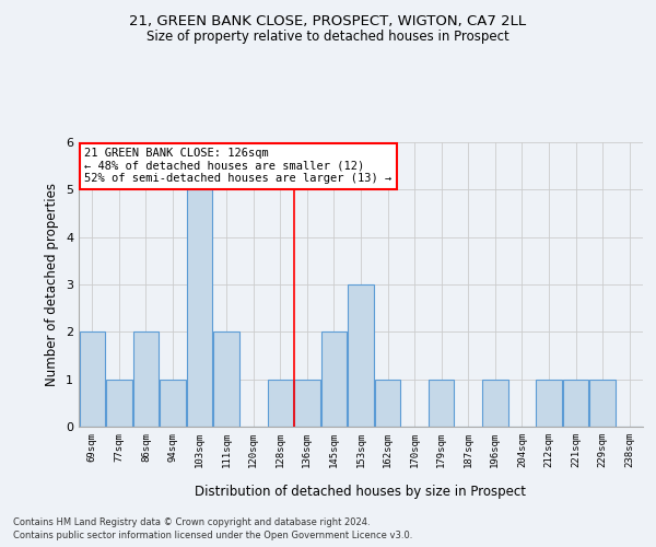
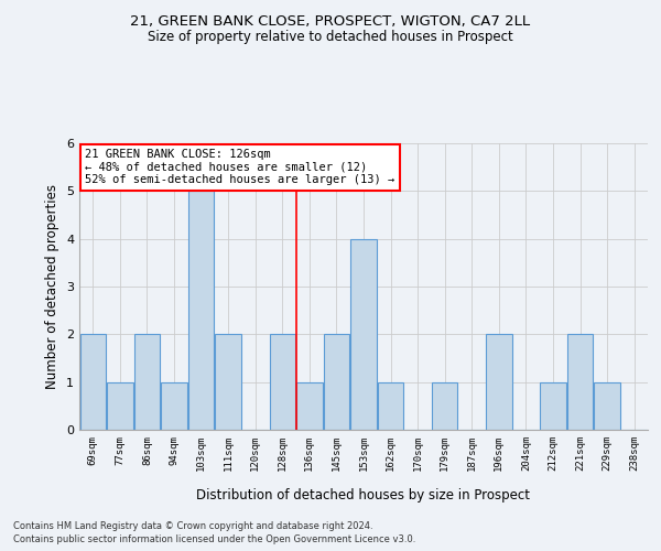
128sqm: 1 -> 2
153sqm: 3 -> 4
196sqm: 1 -> 2
221sqm: 1 -> 2
